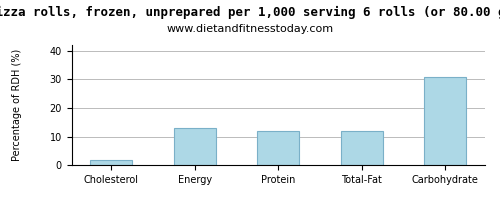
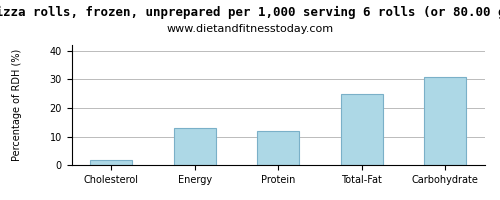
Total-Fat: 12 -> 25
